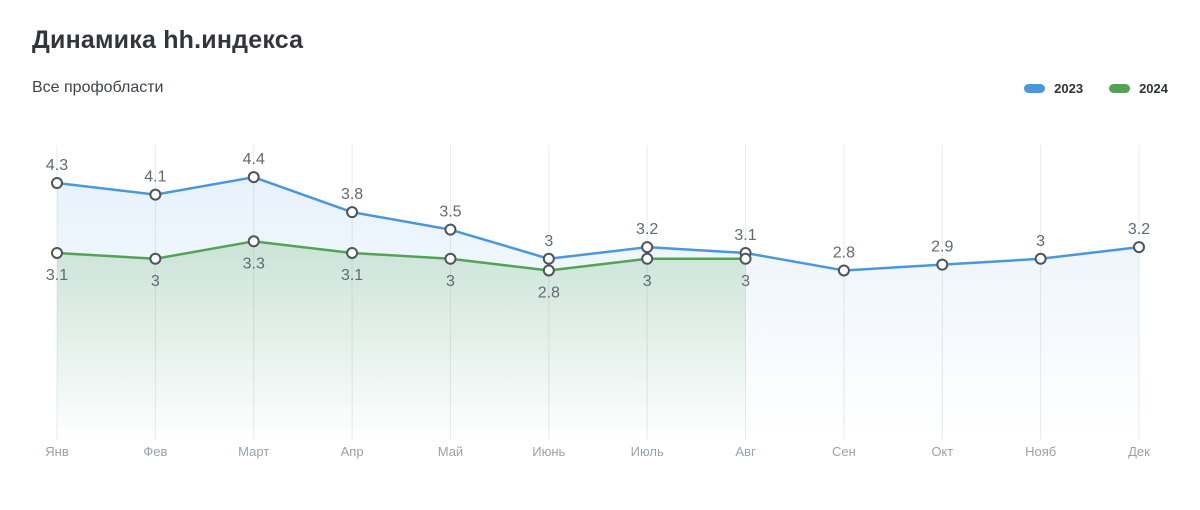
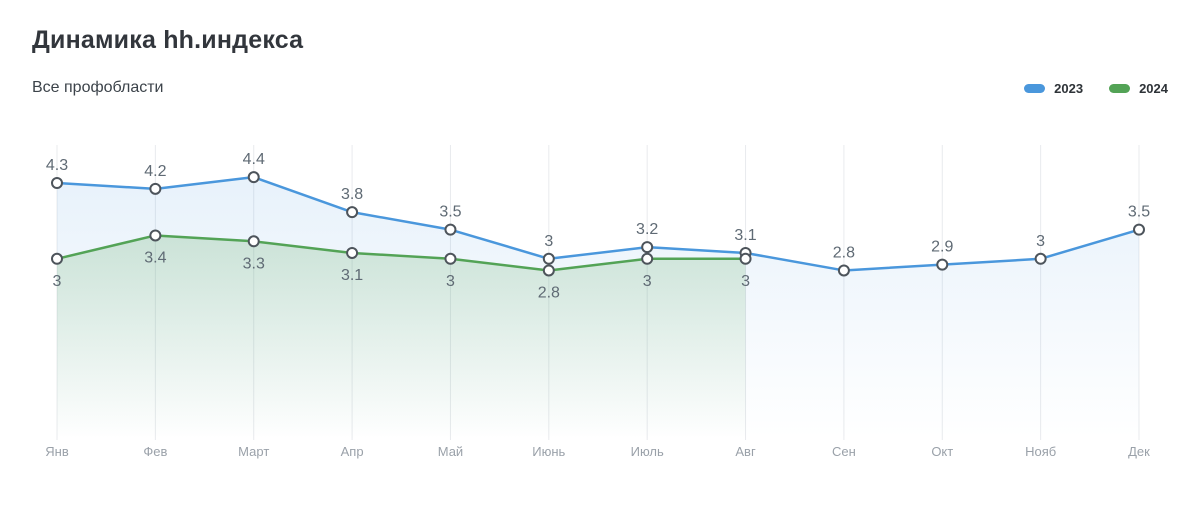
2024/Янв: 3.1 -> 3
2023/Фев: 4.1 -> 4.2
2024/Фев: 3 -> 3.4
2023/Дек: 3.2 -> 3.5
